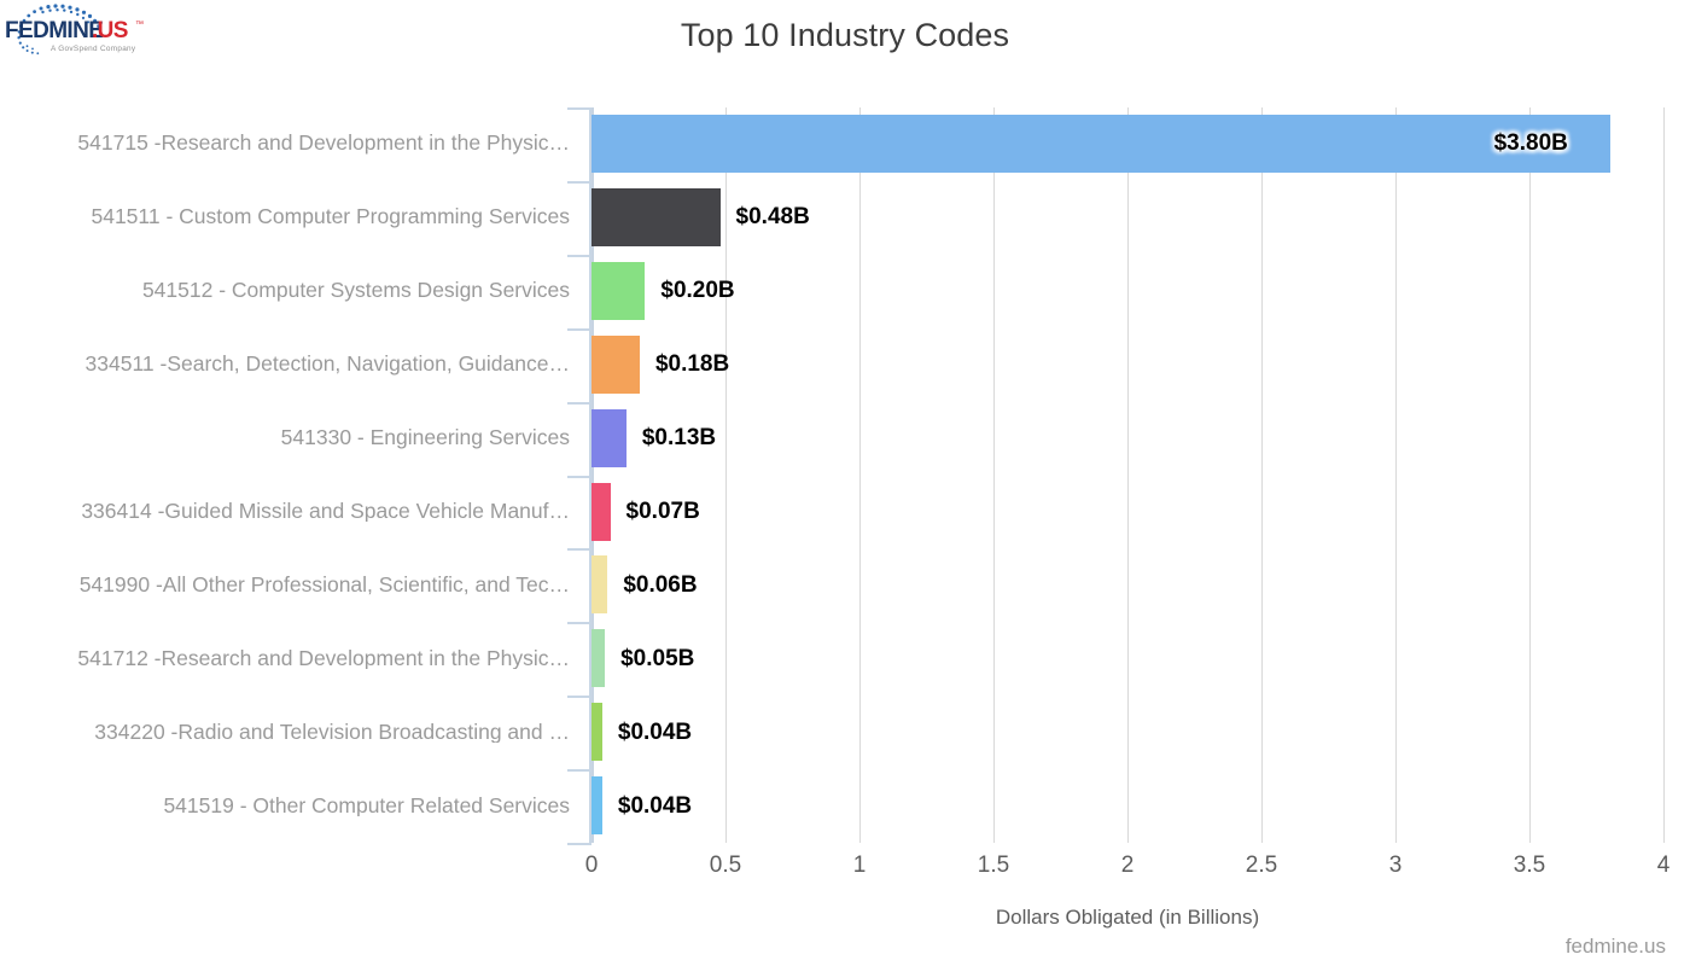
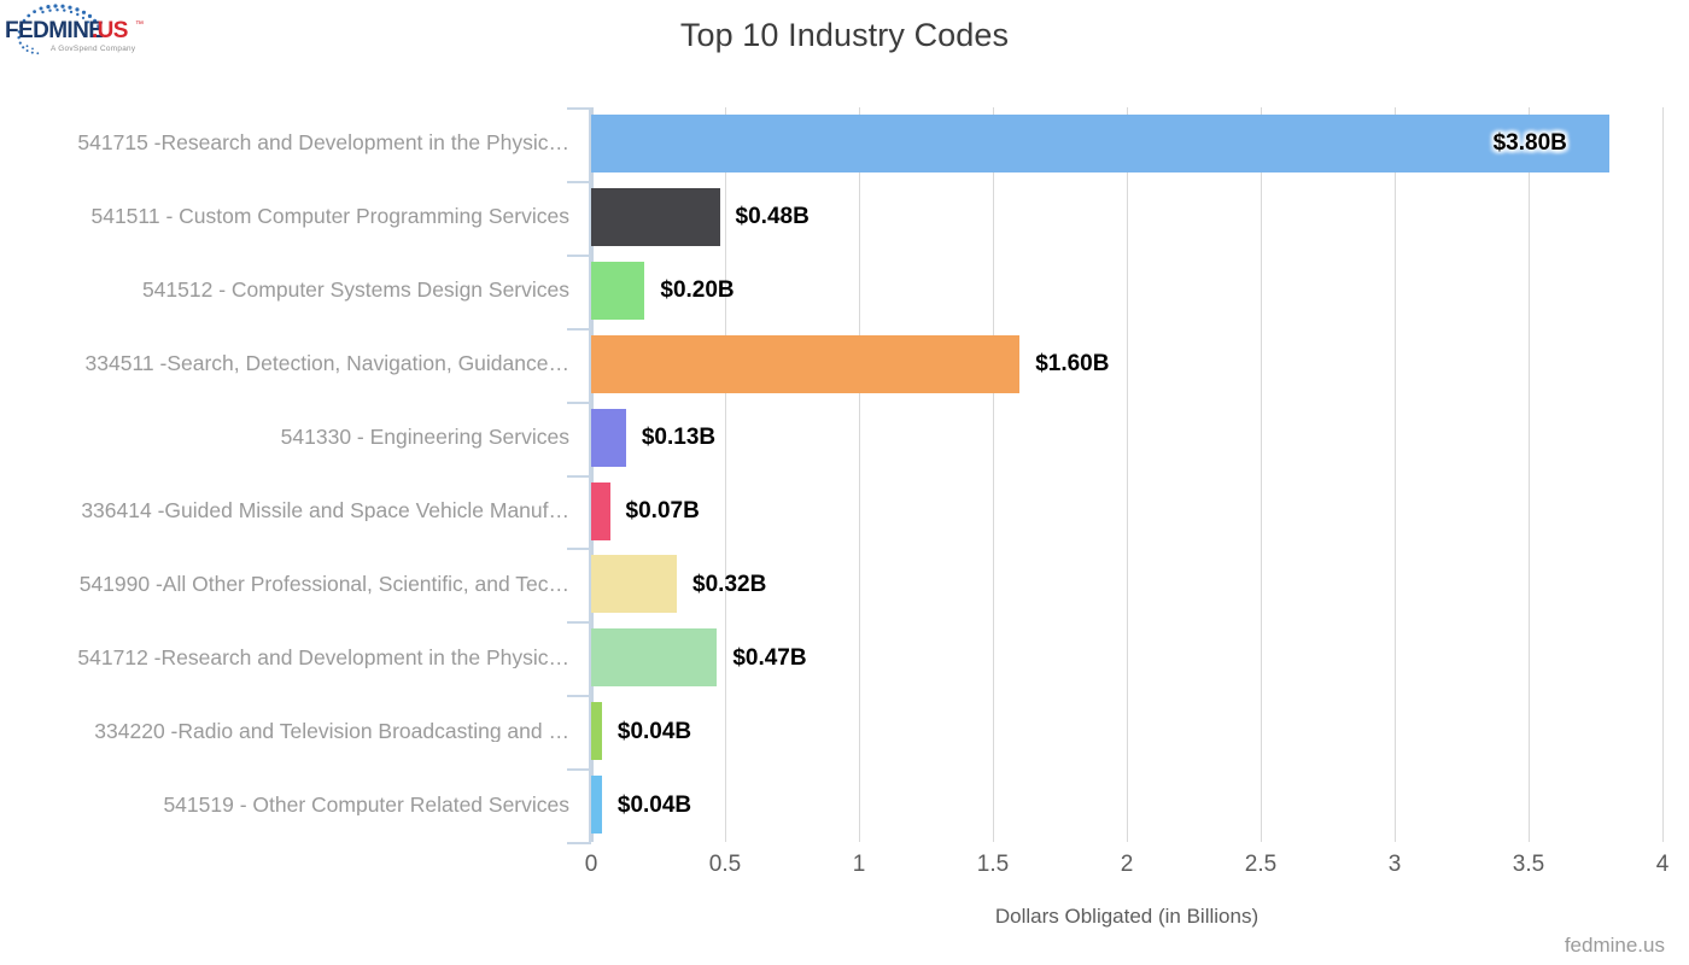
334511 -Search, Detection, Navigation, Guidance…: $0.18B -> $1.60B
541990 -All Other Professional, Scientific, and Tec…: $0.06B -> $0.32B
541712 -Research and Development in the Physic…: $0.05B -> $0.47B
